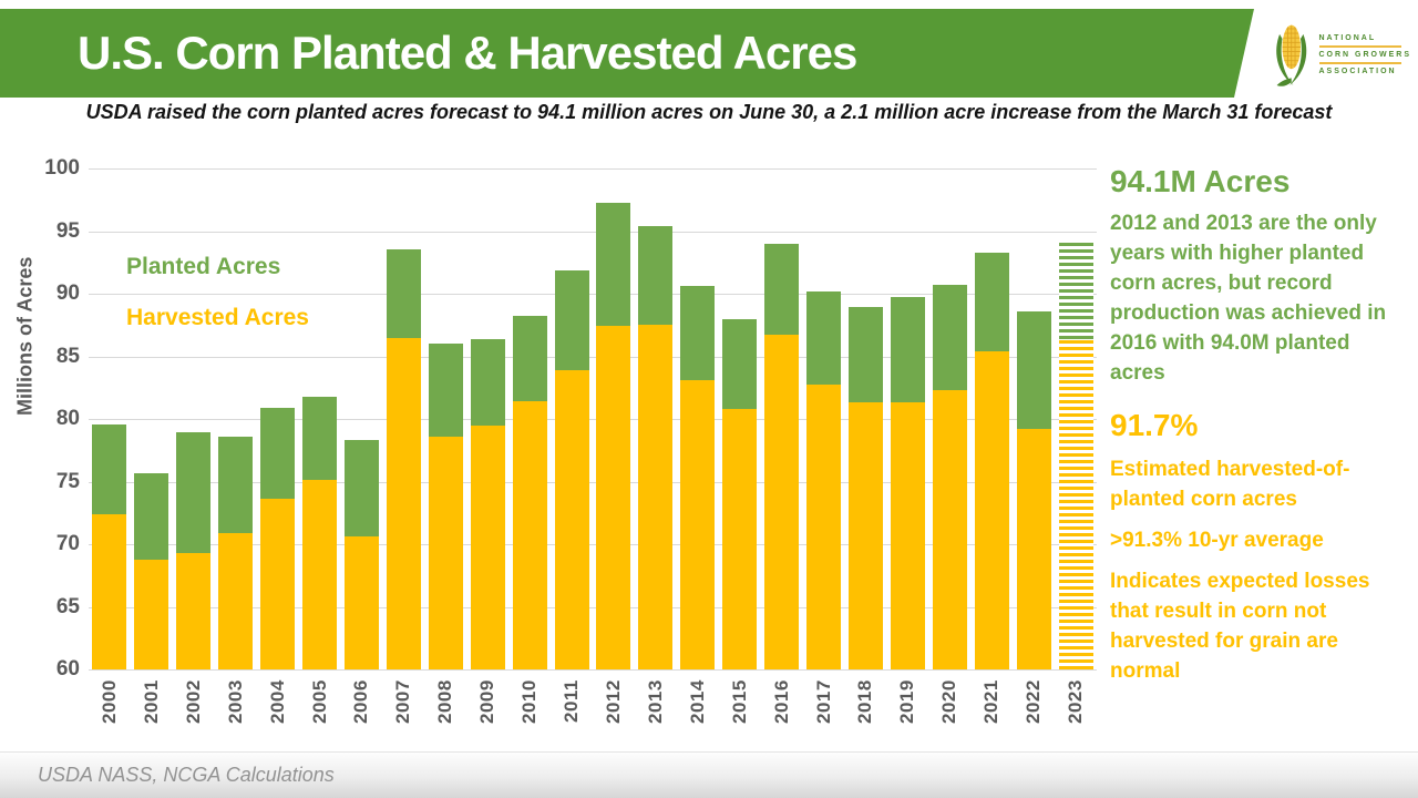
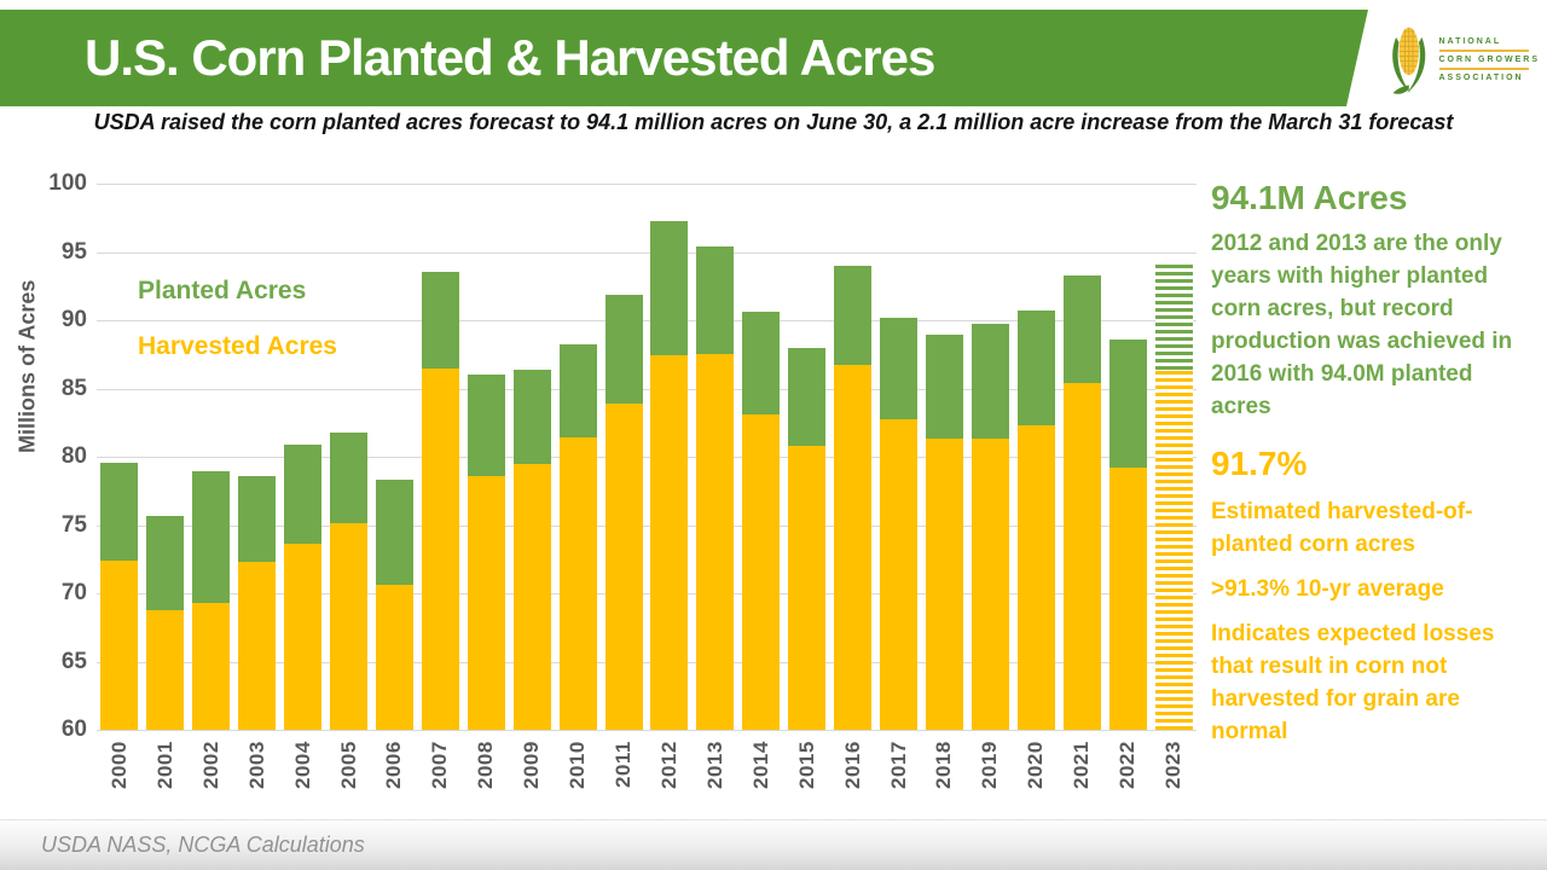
Harvested Acres/2003: 70.9 -> 72.3
